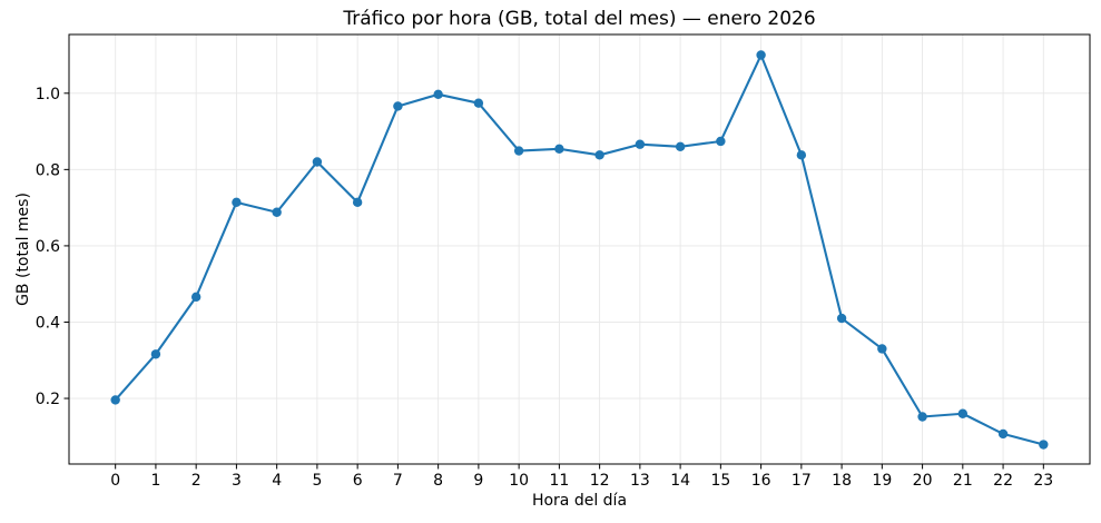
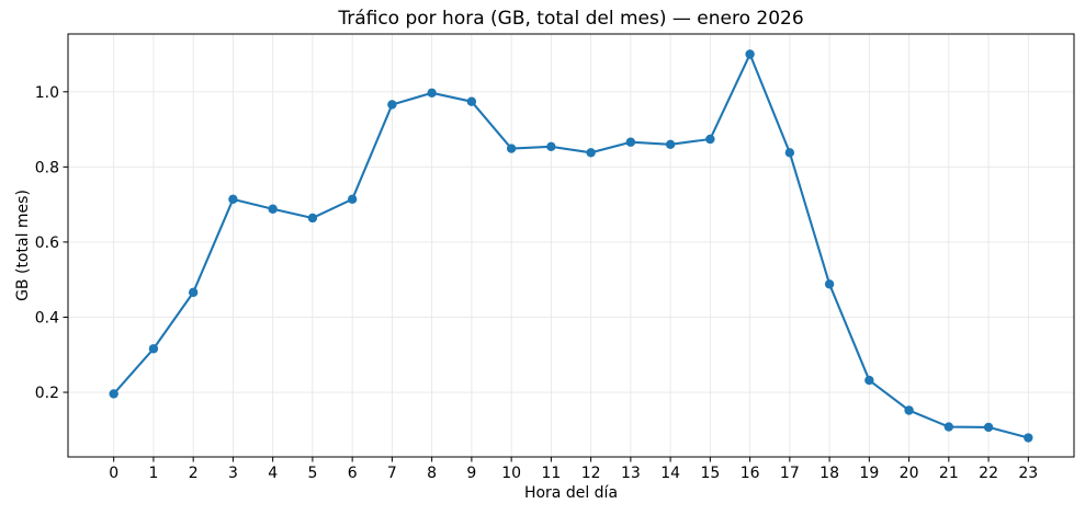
5: 0.82 -> 0.66
18: 0.41 -> 0.49
19: 0.33 -> 0.23
21: 0.16 -> 0.11
